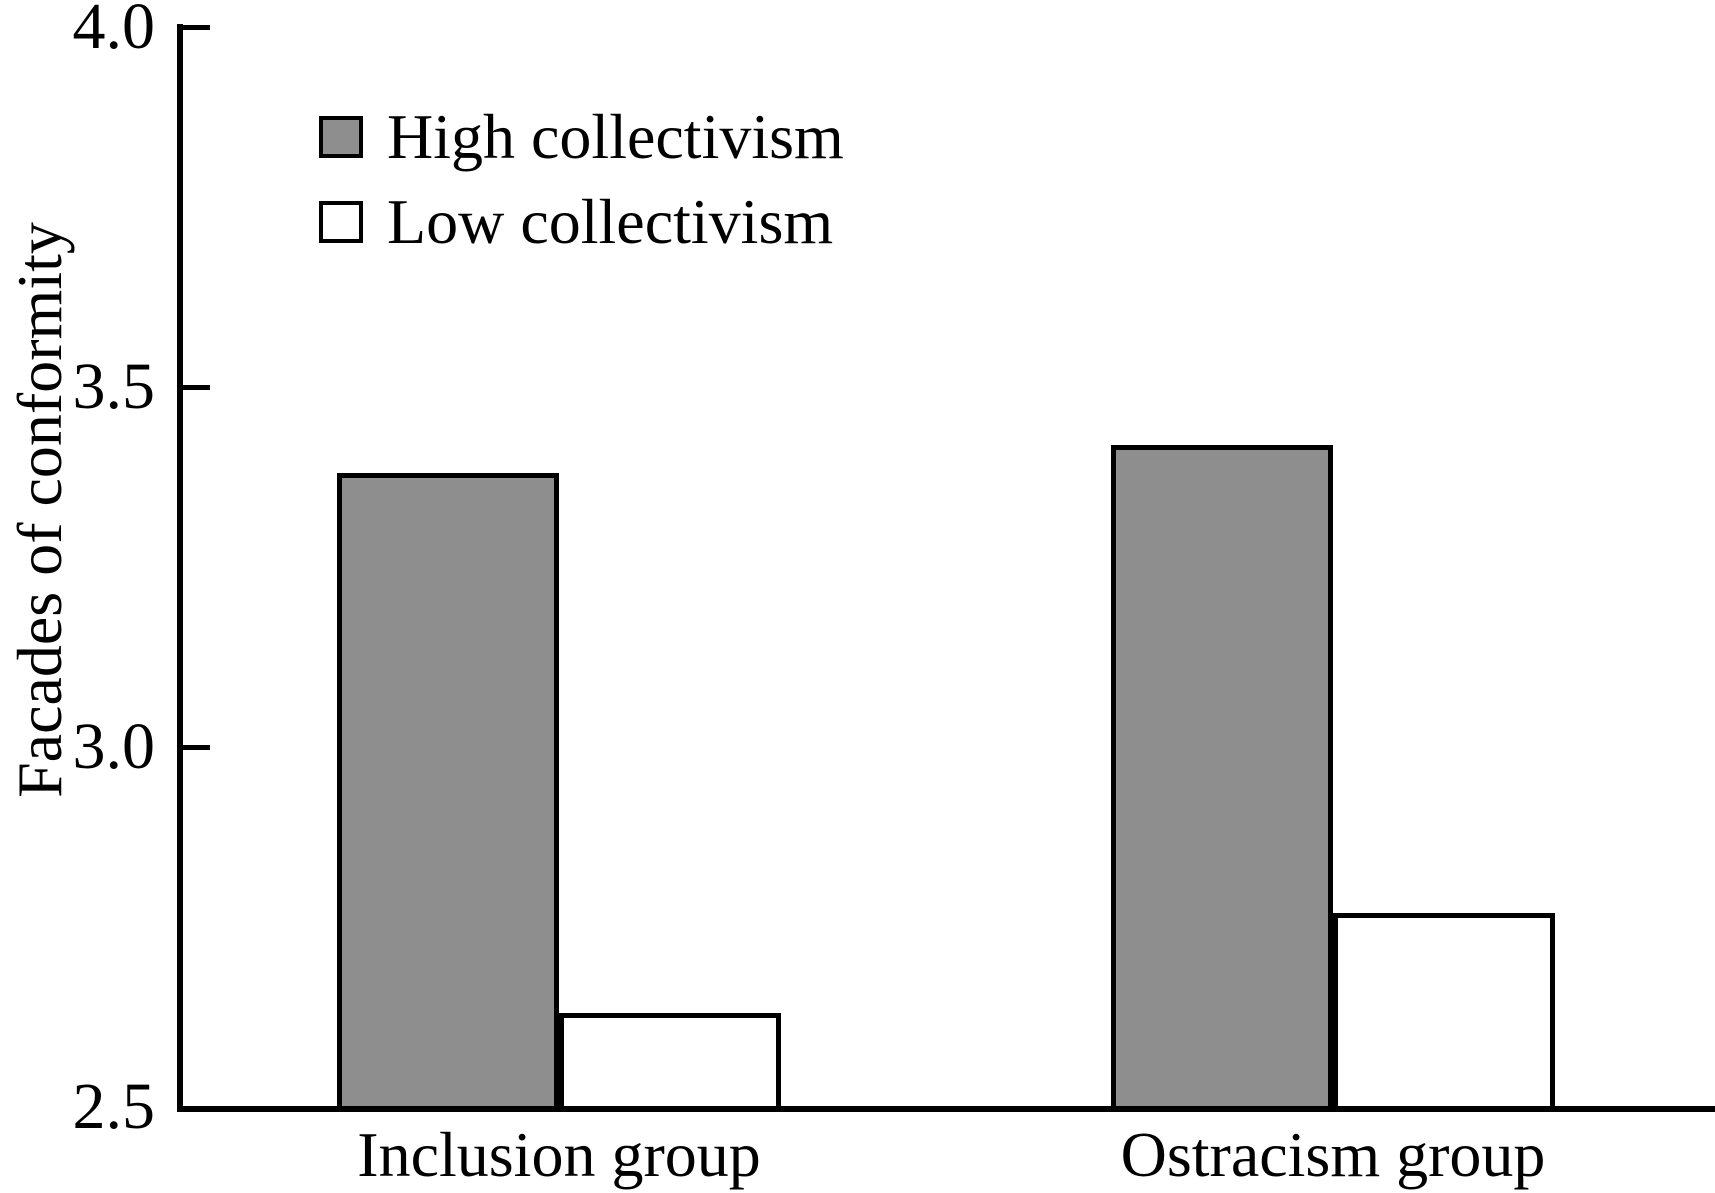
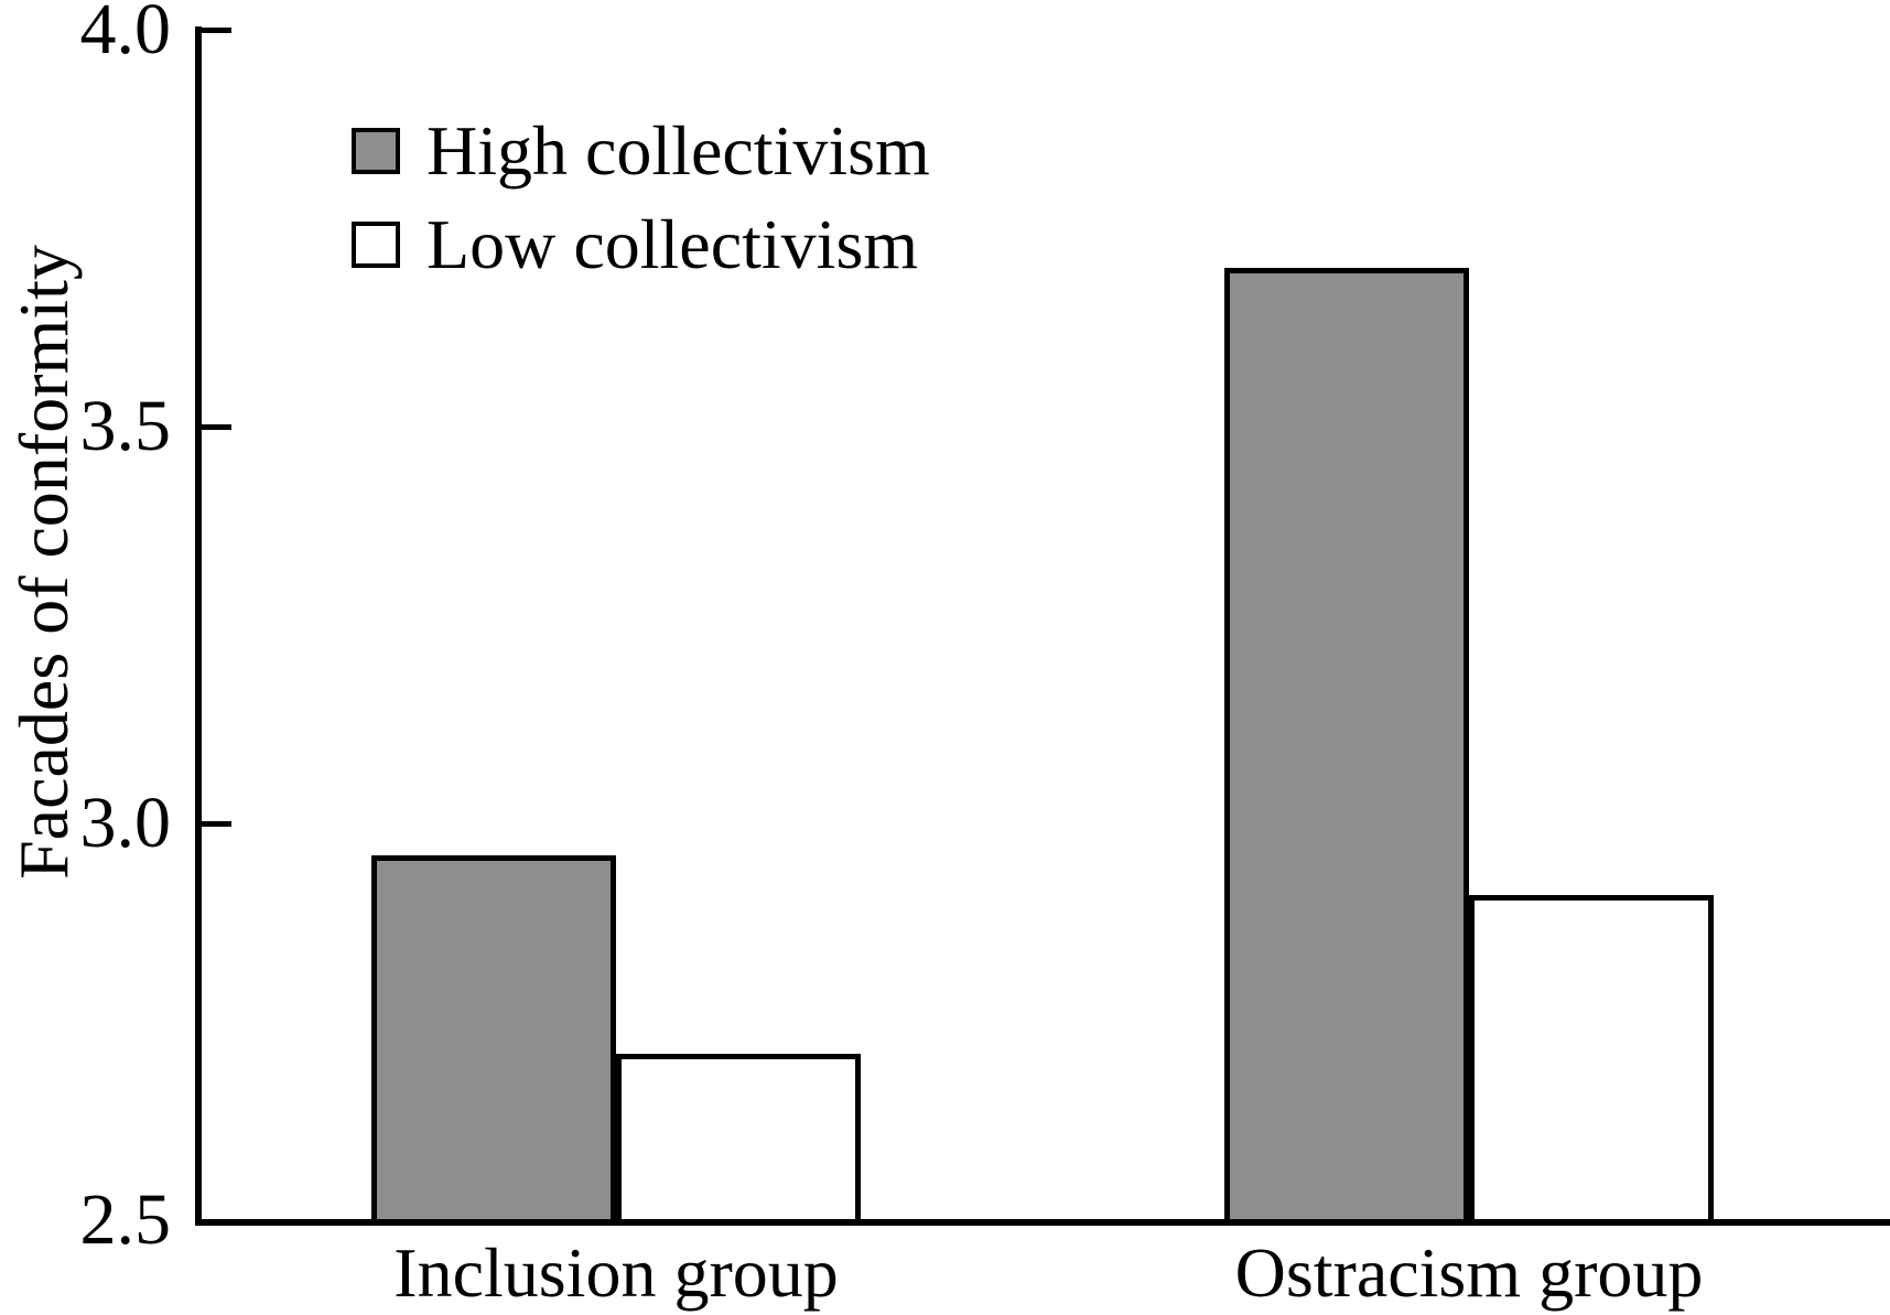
High collectivism/Inclusion group: 3.38 -> 2.96
Low collectivism/Inclusion group: 2.63 -> 2.71
High collectivism/Ostracism group: 3.42 -> 3.70
Low collectivism/Ostracism group: 2.77 -> 2.91
